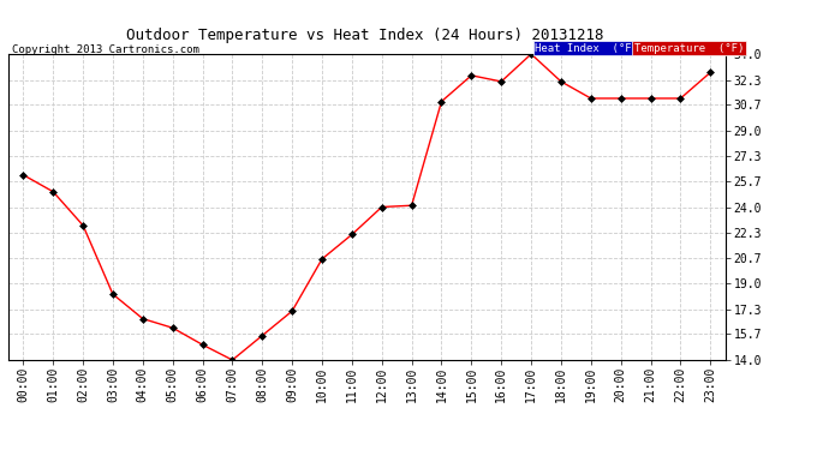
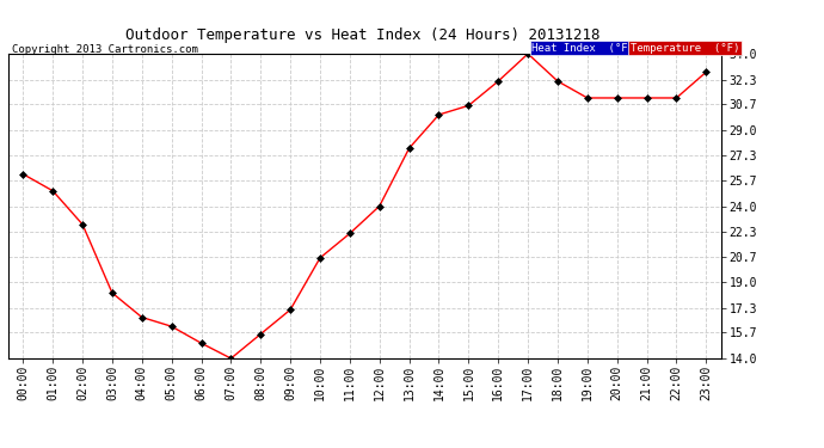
13:00: 24.1 -> 27.8
14:00: 30.9 -> 30.0
15:00: 32.6 -> 30.6
